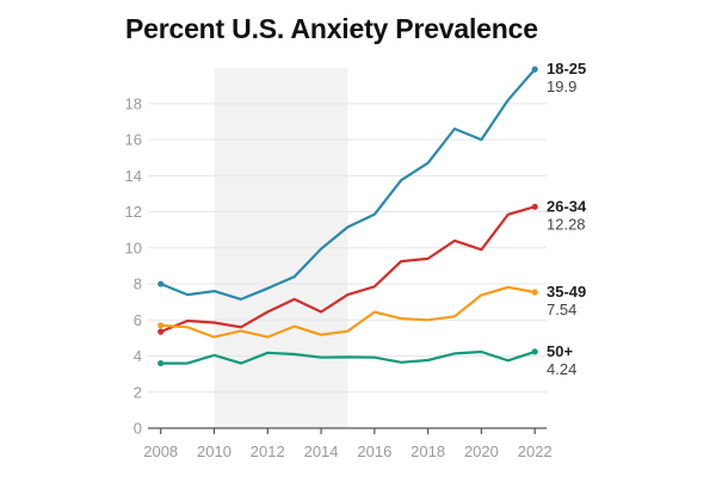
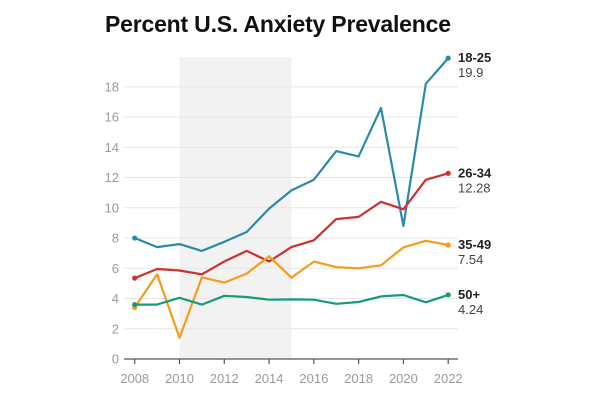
35-49/2008: 5.7 -> 3.4
35-49/2010: 5.0 -> 1.4
35-49/2014: 5.2 -> 6.8
18-25/2018: 14.7 -> 13.4
18-25/2020: 16.0 -> 8.8
